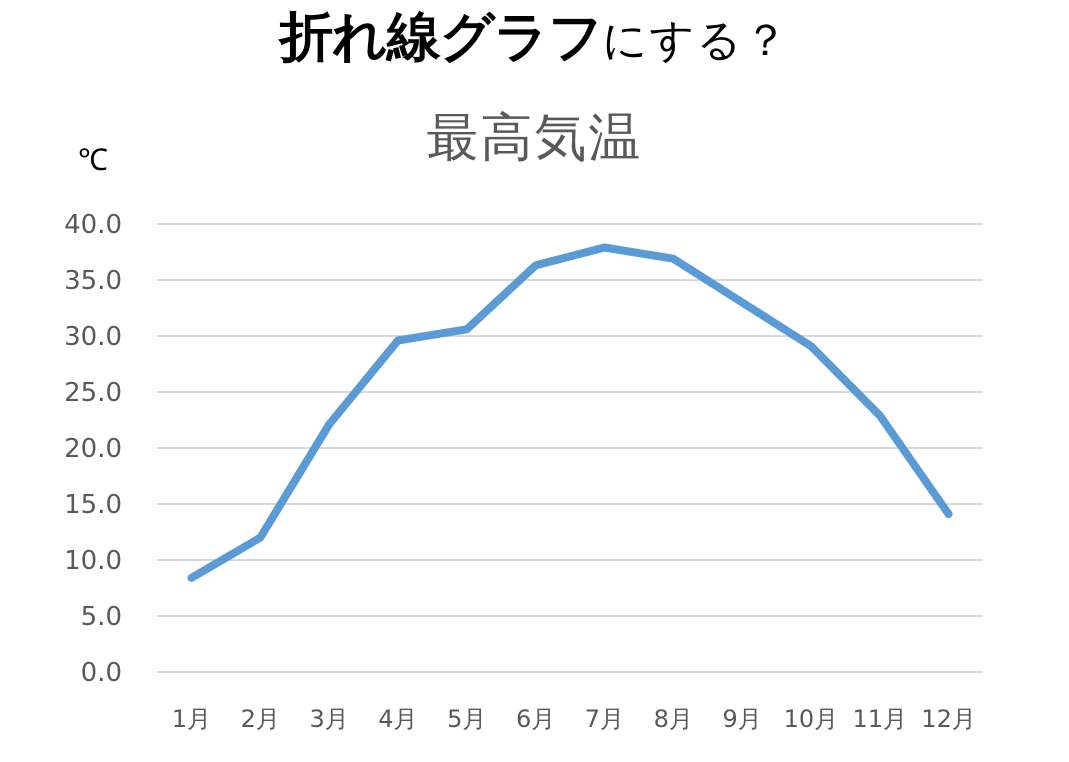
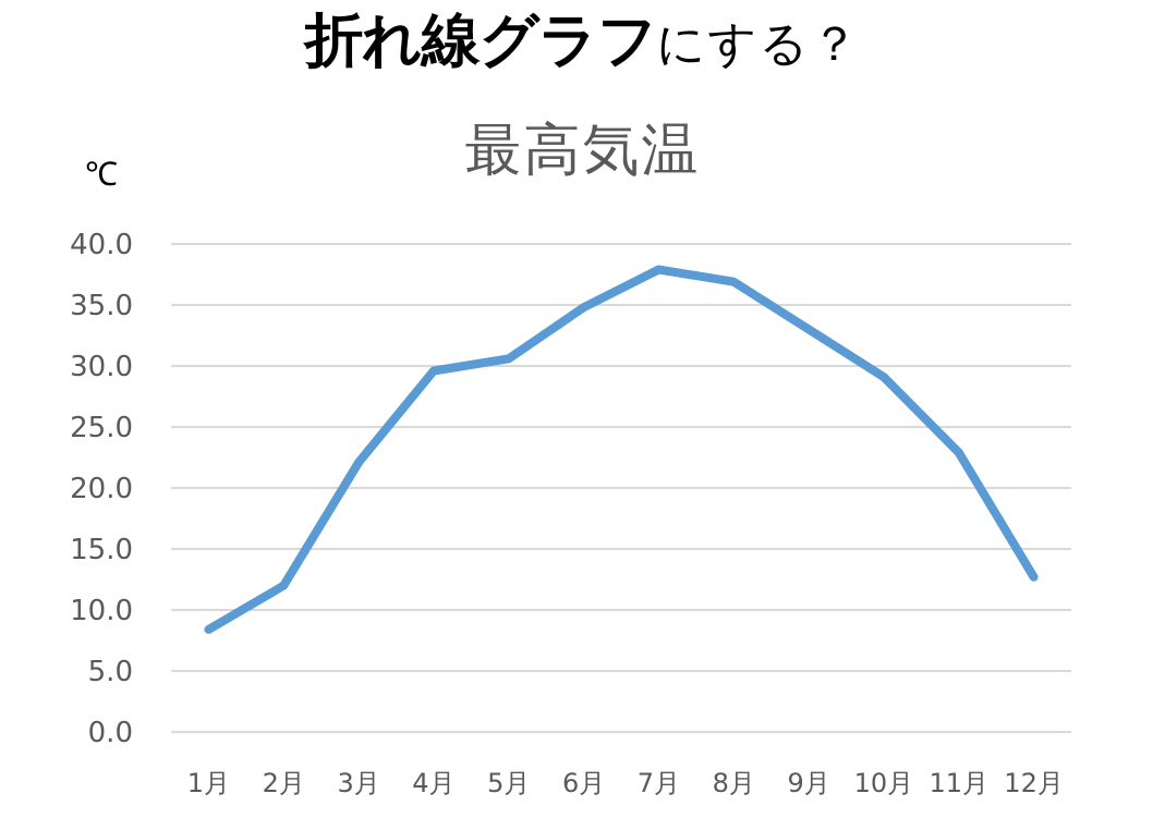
6月: 36.3 -> 34.8
12月: 14.1 -> 12.7
